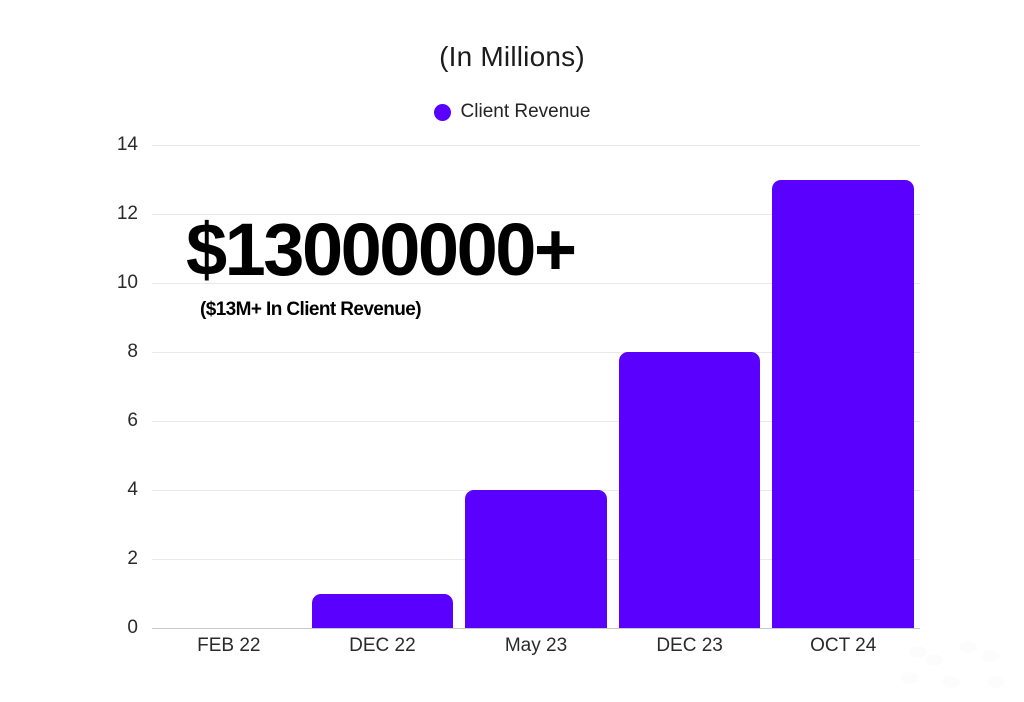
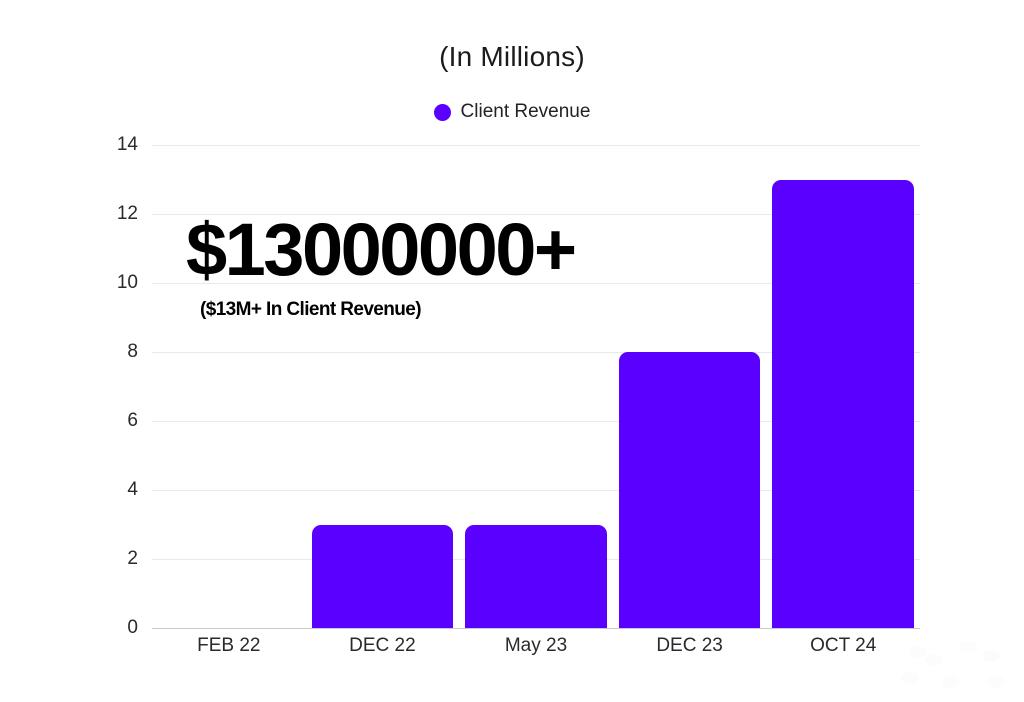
DEC 22: 1 -> 3
May 23: 4 -> 3
